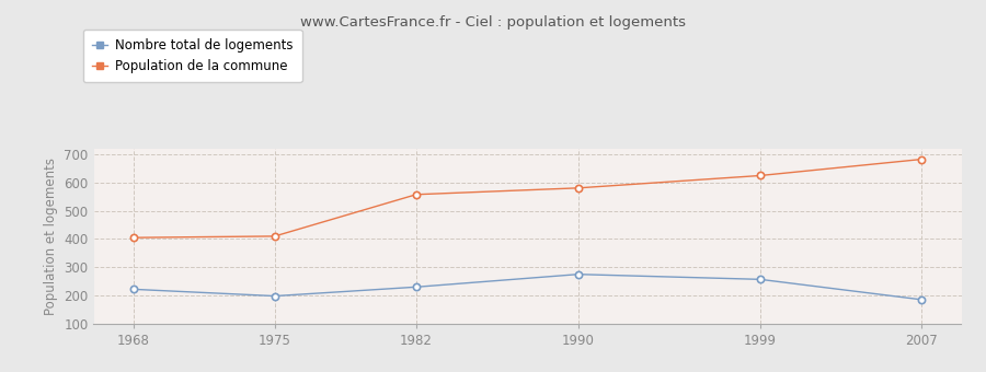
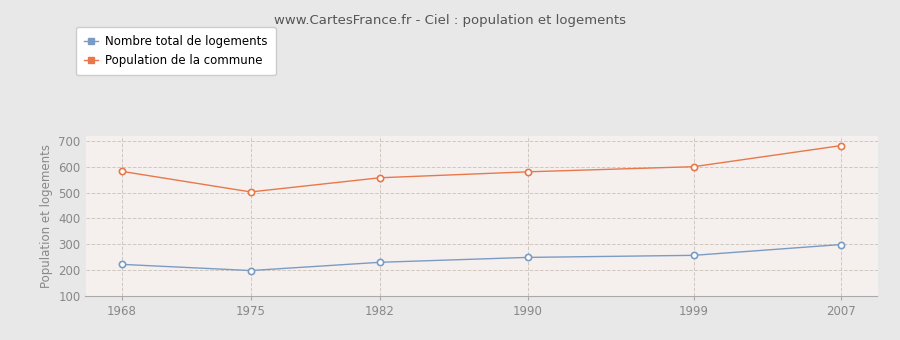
Population de la commune/1968: 405 -> 583
Population de la commune/1975: 410 -> 503
Nombre total de logements/1990: 275 -> 249
Population de la commune/1999: 625 -> 601
Nombre total de logements/2007: 185 -> 299
